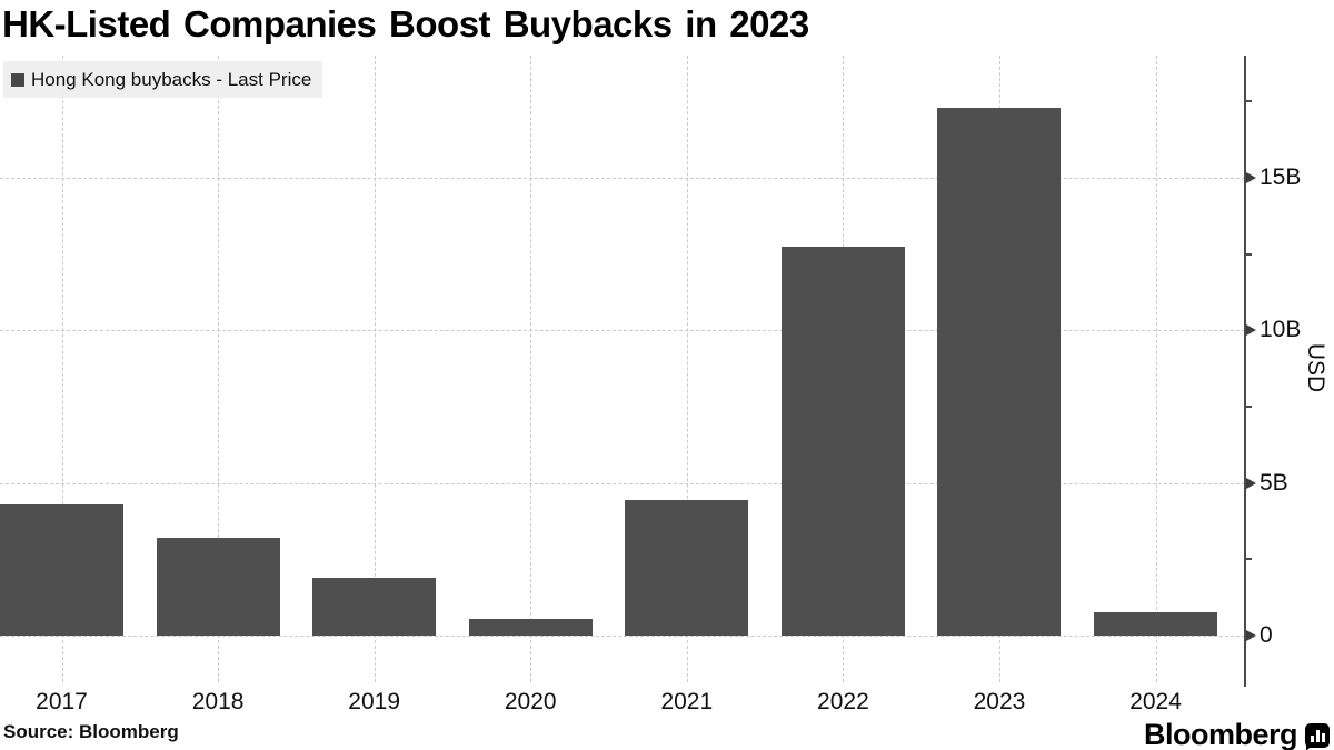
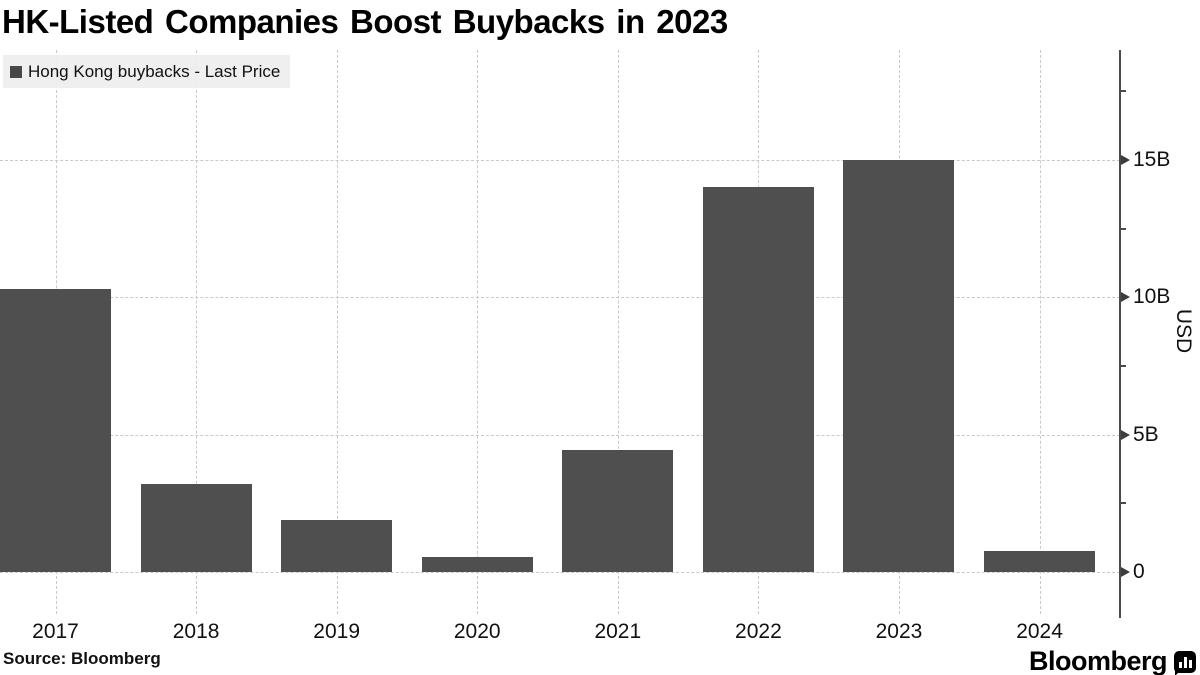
2017: 4.3B -> 10.3B
2022: 12.8B -> 14.0B
2023: 17.3B -> 15.0B
